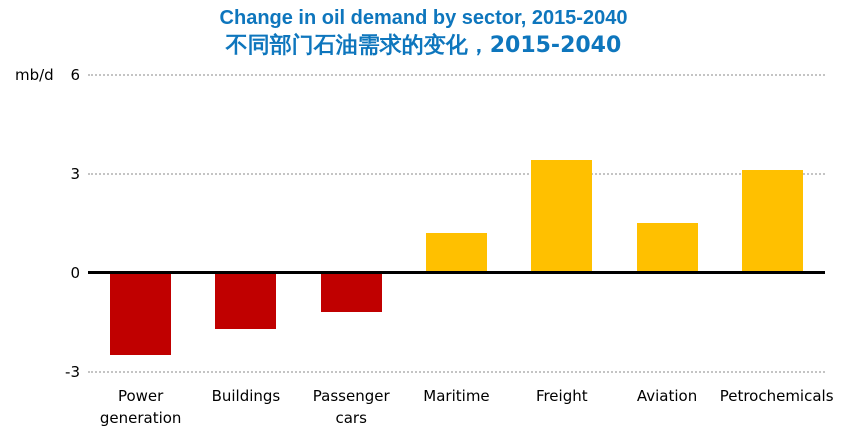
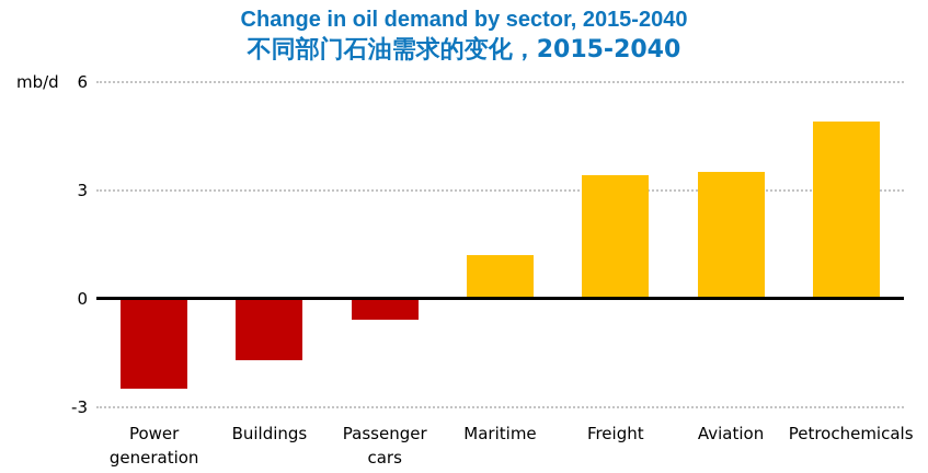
Passenger cars: -1.2 -> -0.6
Aviation: 1.5 -> 3.5
Petrochemicals: 3.1 -> 4.9
